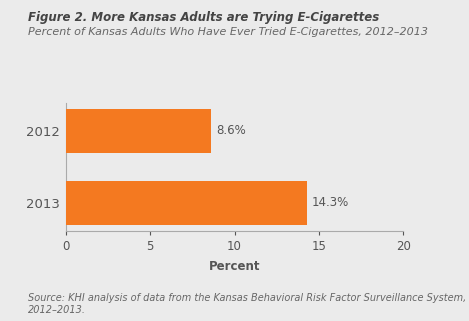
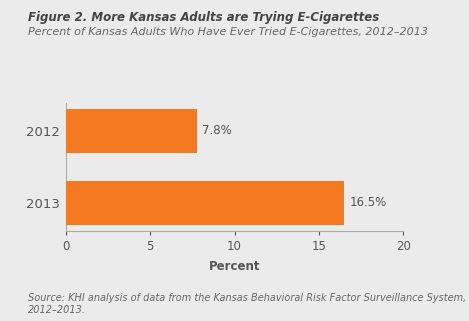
2012: 8.6% -> 7.8%
2013: 14.3% -> 16.5%
